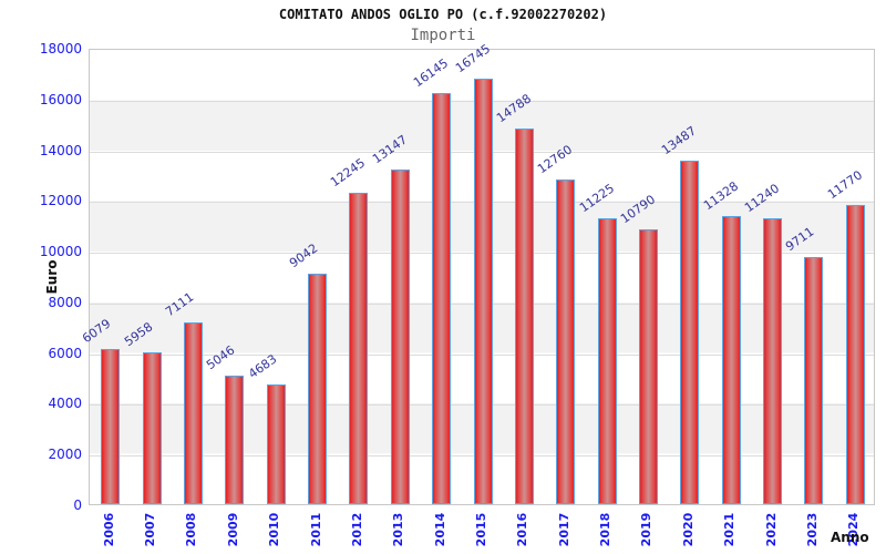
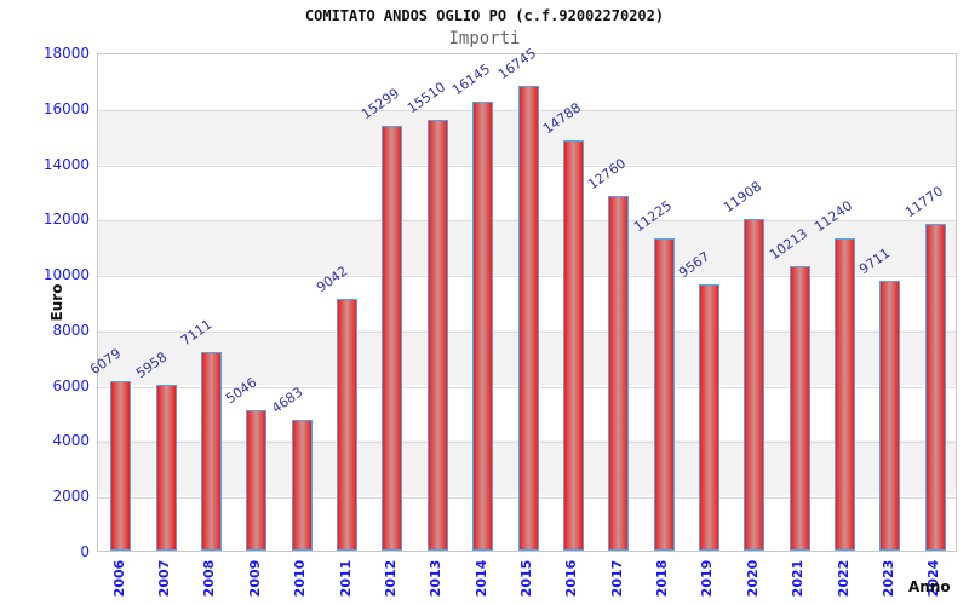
2012: 12245 -> 15299
2013: 13147 -> 15510
2019: 10790 -> 9567
2020: 13487 -> 11908
2021: 11328 -> 10213
